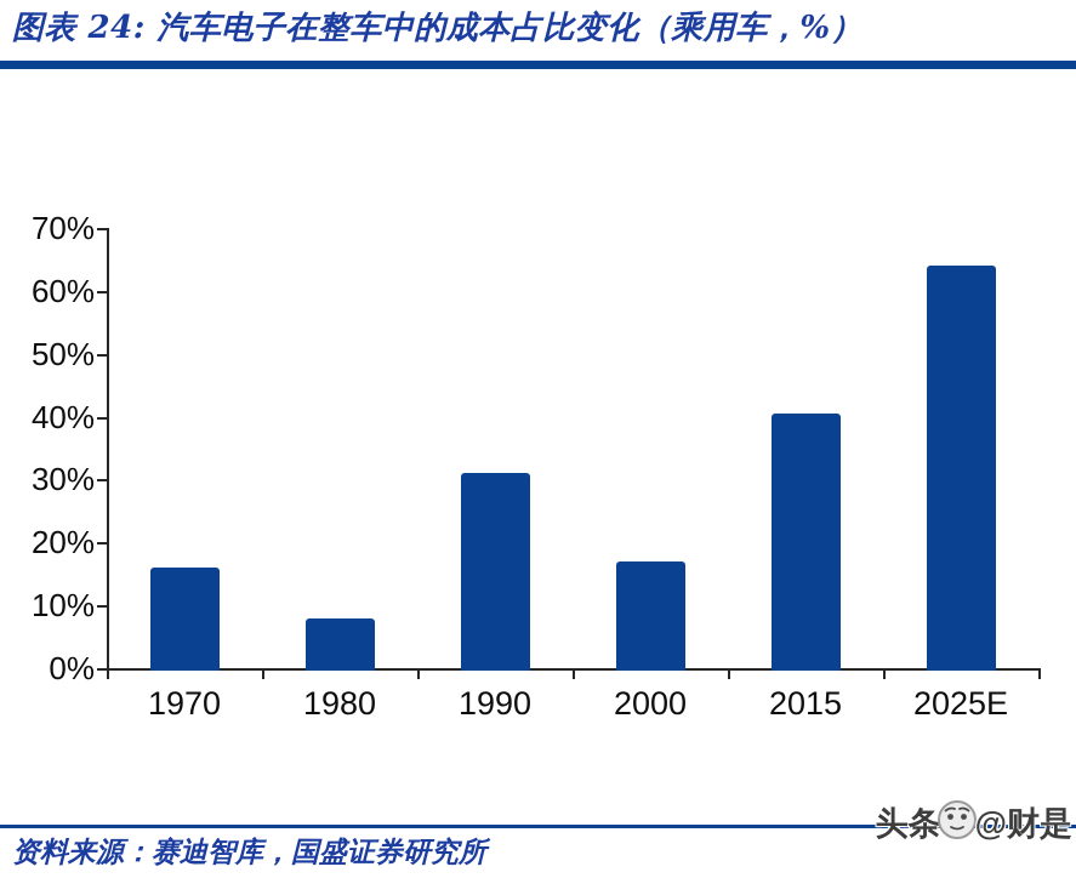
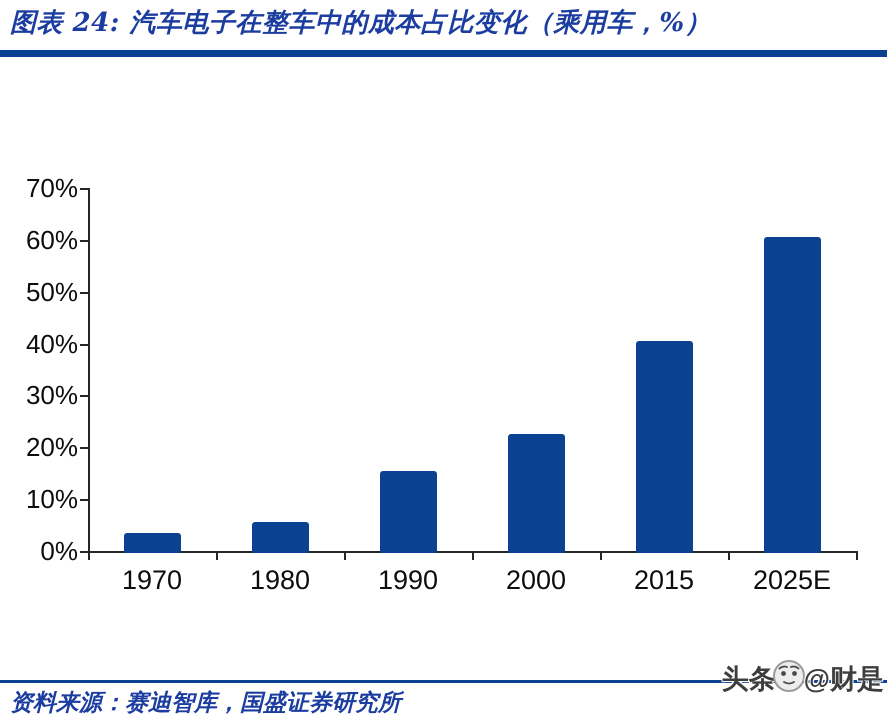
1970: 16% -> 4%
1980: 8% -> 6%
1990: 31% -> 16%
2000: 17% -> 22%
2025E: 64% -> 60%
